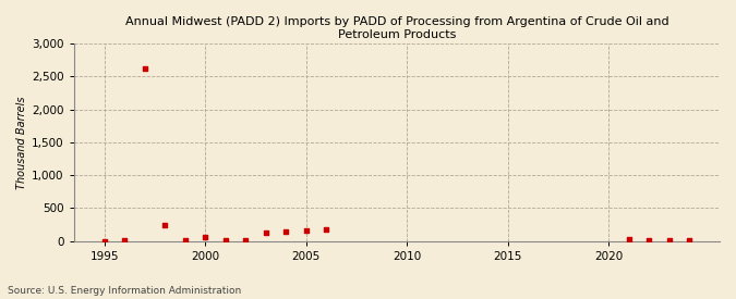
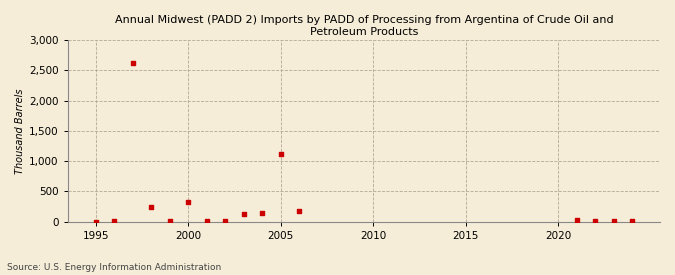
2000: 60 -> 320
2005: 160 -> 1,120
